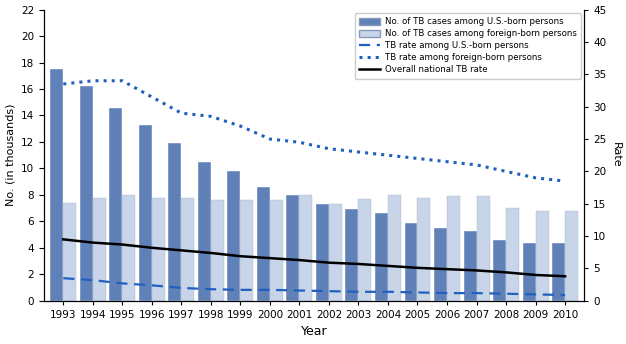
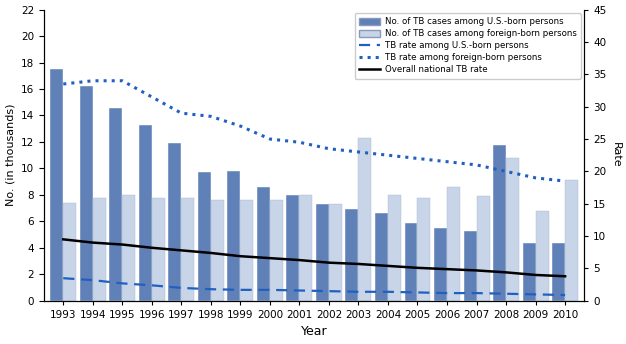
No. of TB cases among U.S.-born persons/1998: 10.5 -> 9.7
No. of TB cases among foreign-born persons/2003: 7.7 -> 12.3
No. of TB cases among foreign-born persons/2006: 7.9 -> 8.6
No. of TB cases among U.S.-born persons/2008: 4.6 -> 11.8
No. of TB cases among foreign-born persons/2008: 7.0 -> 10.8
No. of TB cases among foreign-born persons/2010: 6.8 -> 9.1
